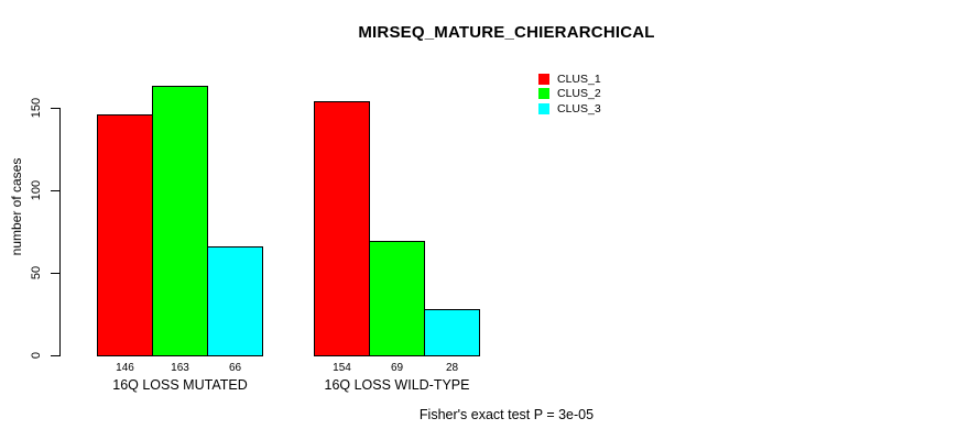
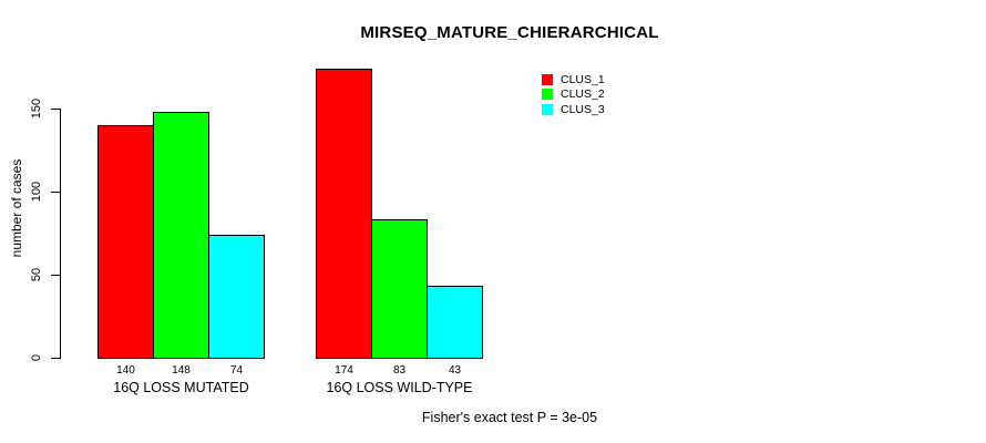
CLUS_1/16Q LOSS MUTATED: 146 -> 140
CLUS_2/16Q LOSS MUTATED: 163 -> 148
CLUS_3/16Q LOSS MUTATED: 66 -> 74
CLUS_1/16Q LOSS WILD-TYPE: 154 -> 174
CLUS_2/16Q LOSS WILD-TYPE: 69 -> 83
CLUS_3/16Q LOSS WILD-TYPE: 28 -> 43
